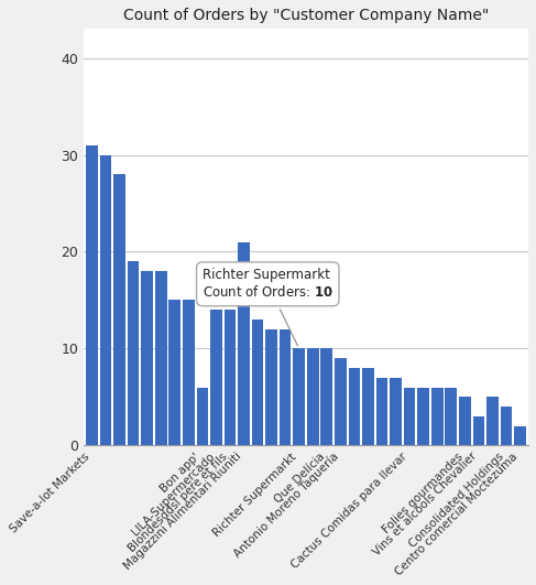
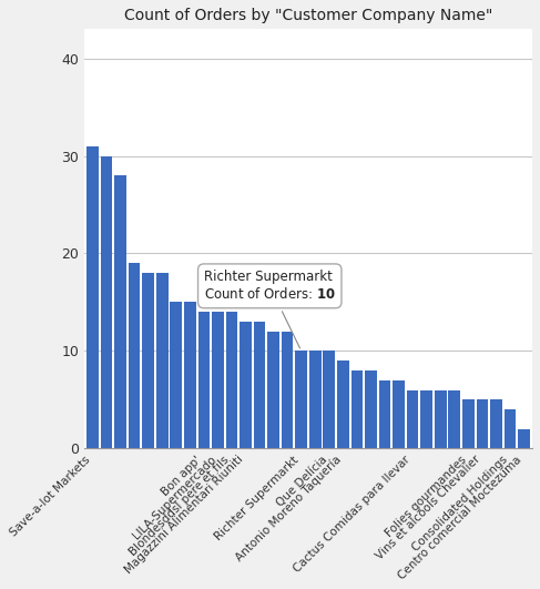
Bon app': 6 -> 14
Magazzini Alimentari Riuniti: 21 -> 13
Vins et alcools Chevalier: 3 -> 5
